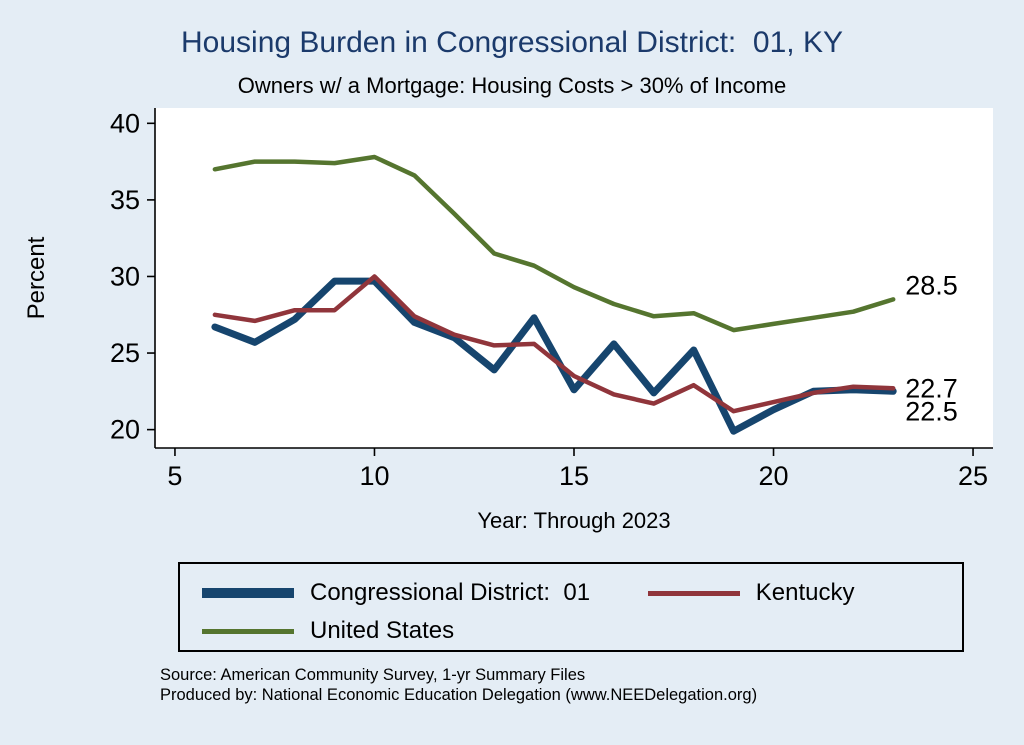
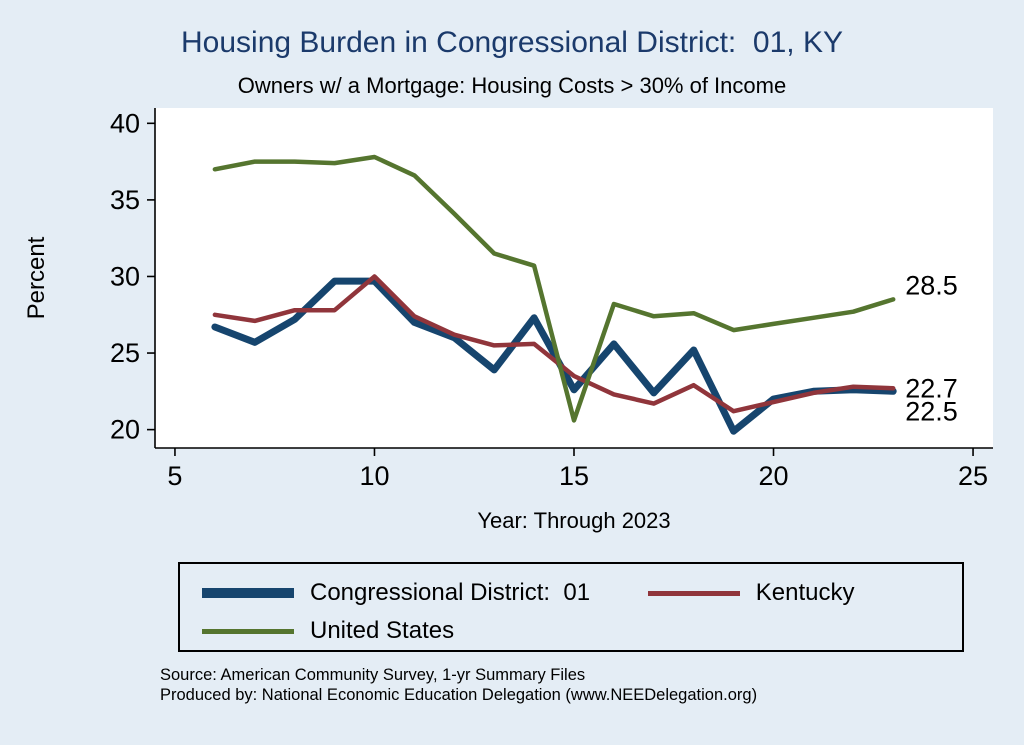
United States/15: 29.3 -> 20.6
Congressional District: 01/20: 21.3 -> 22.0
